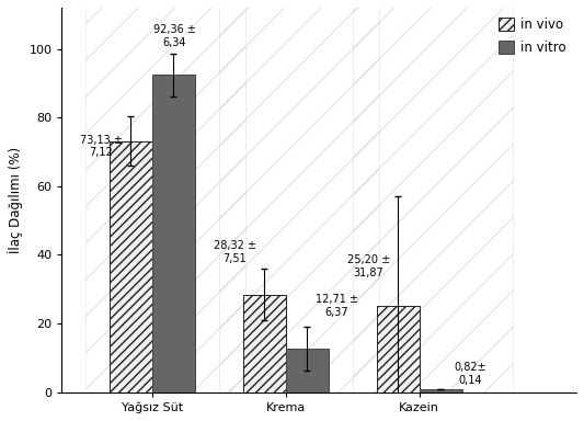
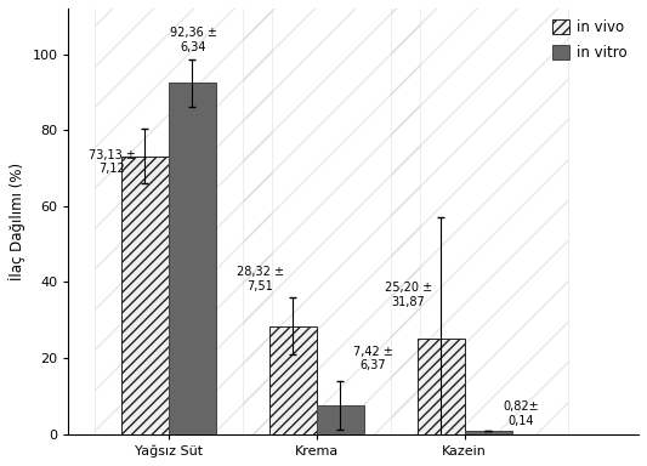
in vitro/Krema: 12,71 -> 7,42
